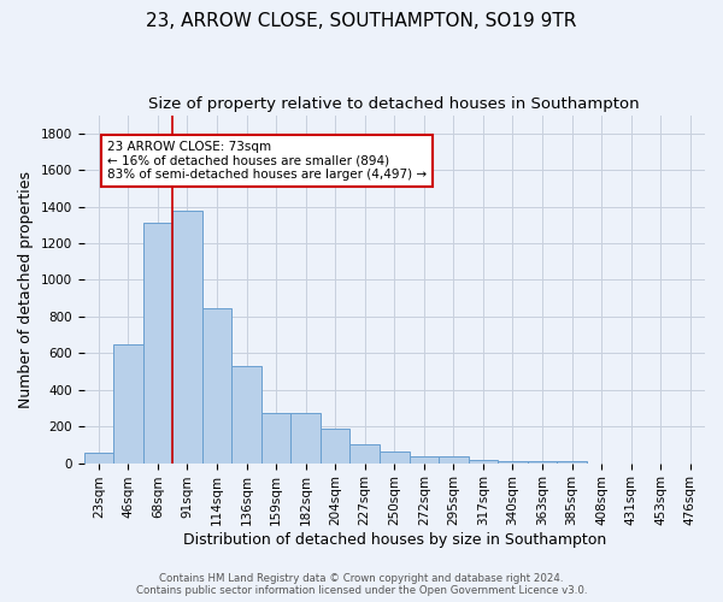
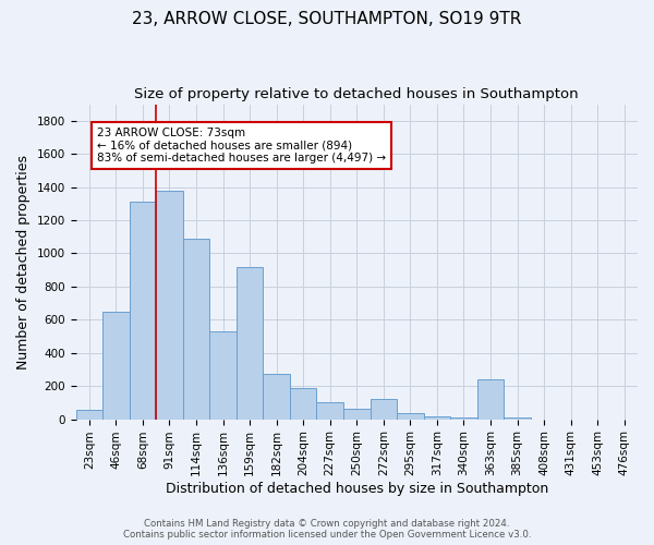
114sqm: 840 -> 1090
159sqm: 280 -> 920
272sqm: 40 -> 120
363sqm: 10 -> 240
